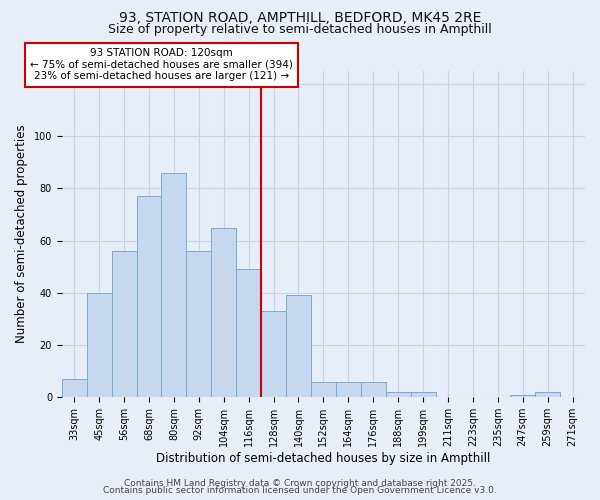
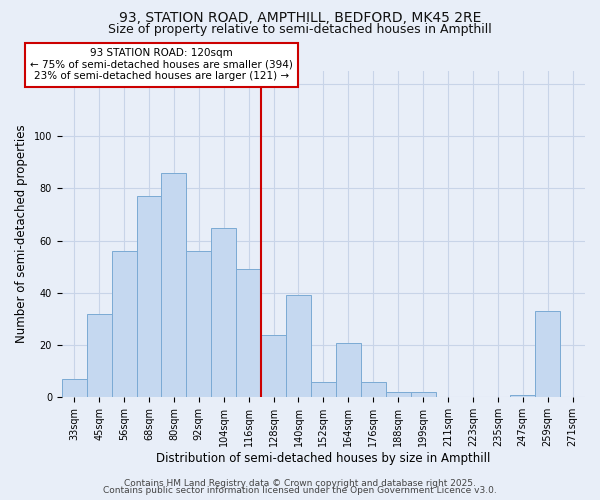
45sqm: 40 -> 32
128sqm: 33 -> 24
164sqm: 6 -> 21
259sqm: 2 -> 33
